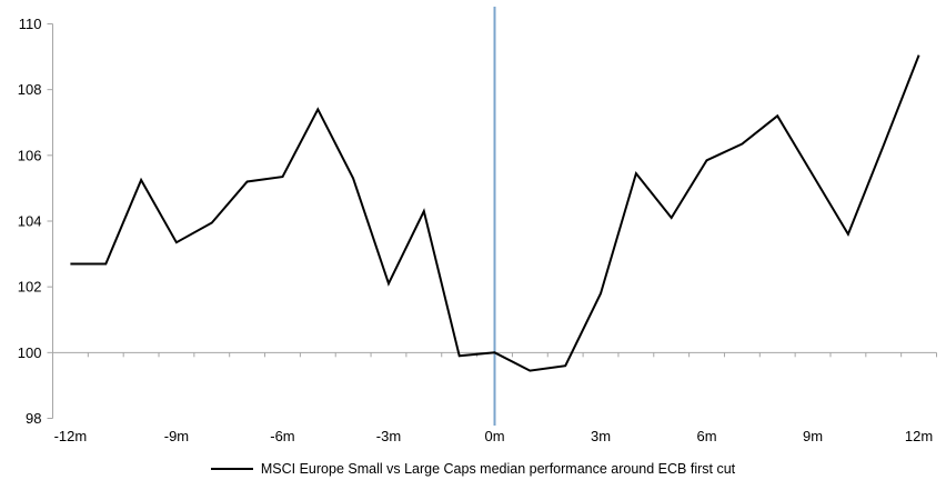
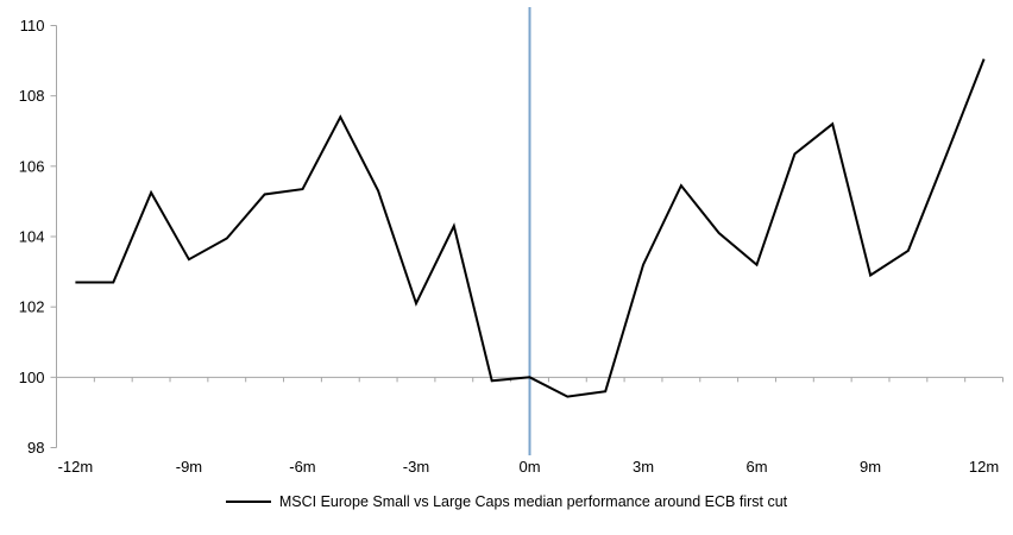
3m: 101.8 -> 103.2
6m: 105.8 -> 103.2
9m: 105.4 -> 102.9
